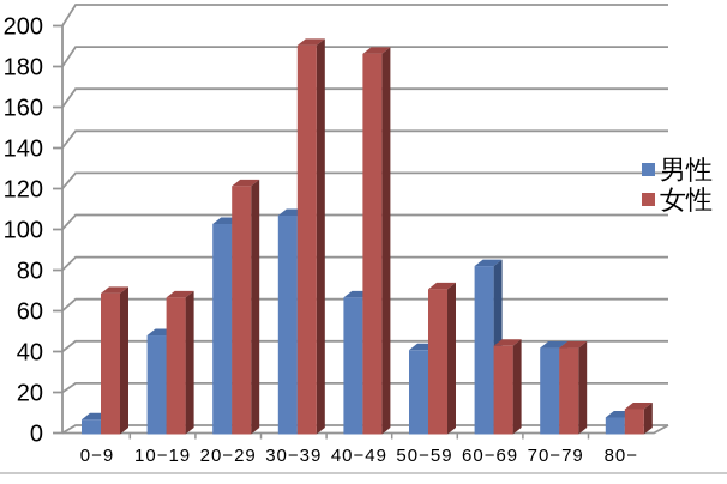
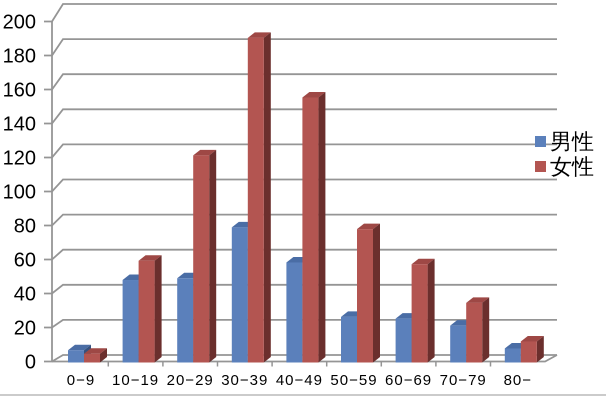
女性/0−9: 67 -> 5
女性/10−19: 65 -> 58
男性/20−29: 100 -> 48
男性/30−39: 104 -> 77
男性/40−49: 65 -> 57
女性/40−49: 181 -> 151
男性/50−59: 40 -> 26
女性/50−59: 69 -> 76
男性/60−69: 80 -> 25
女性/60−69: 42 -> 56
男性/70−79: 41 -> 21
女性/70−79: 41 -> 34
